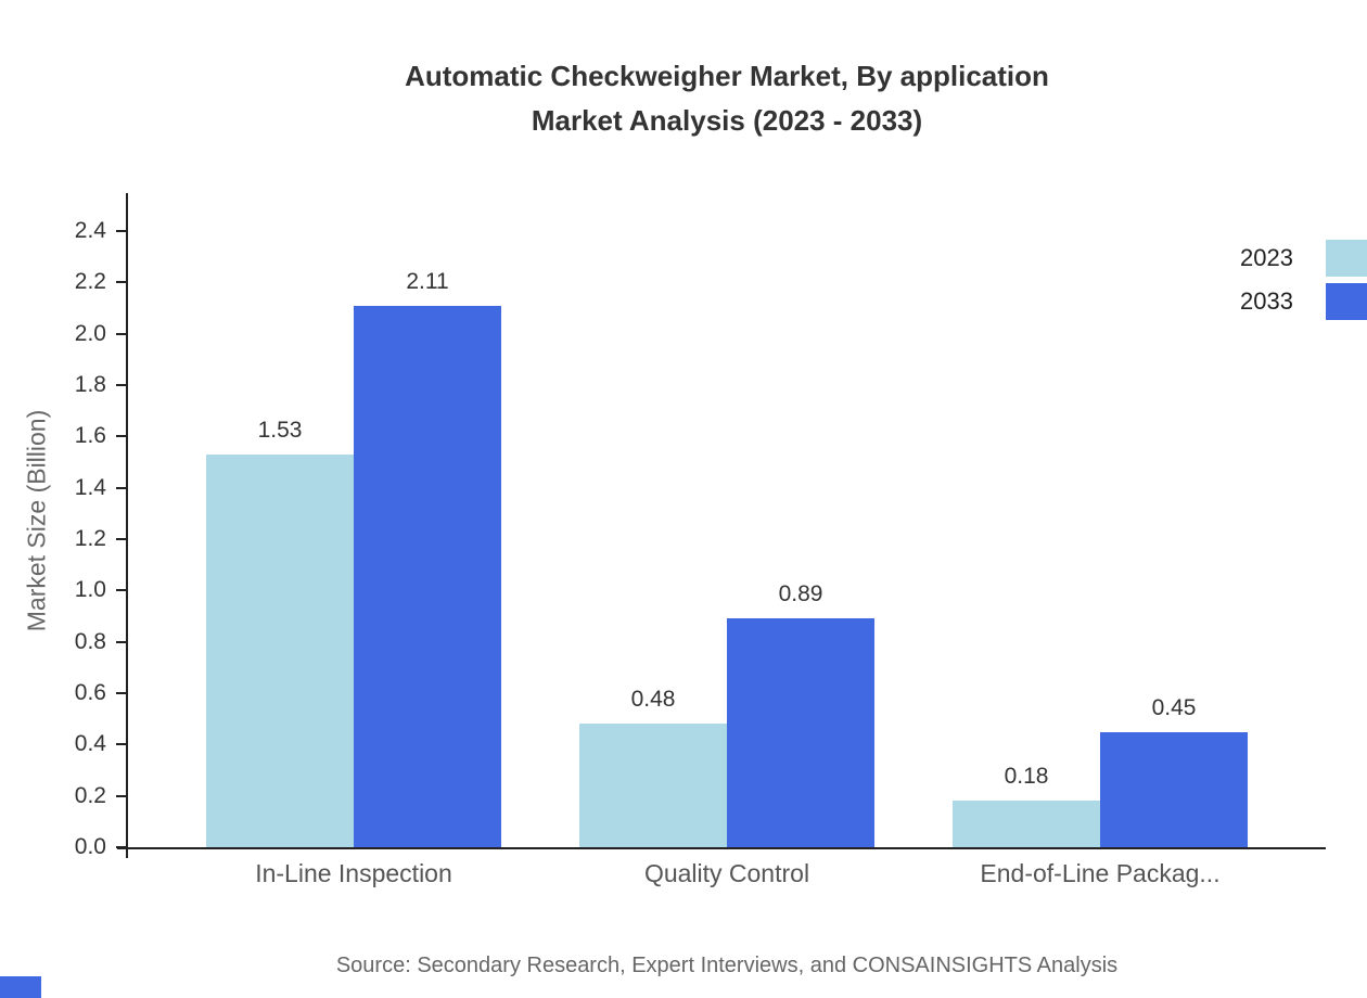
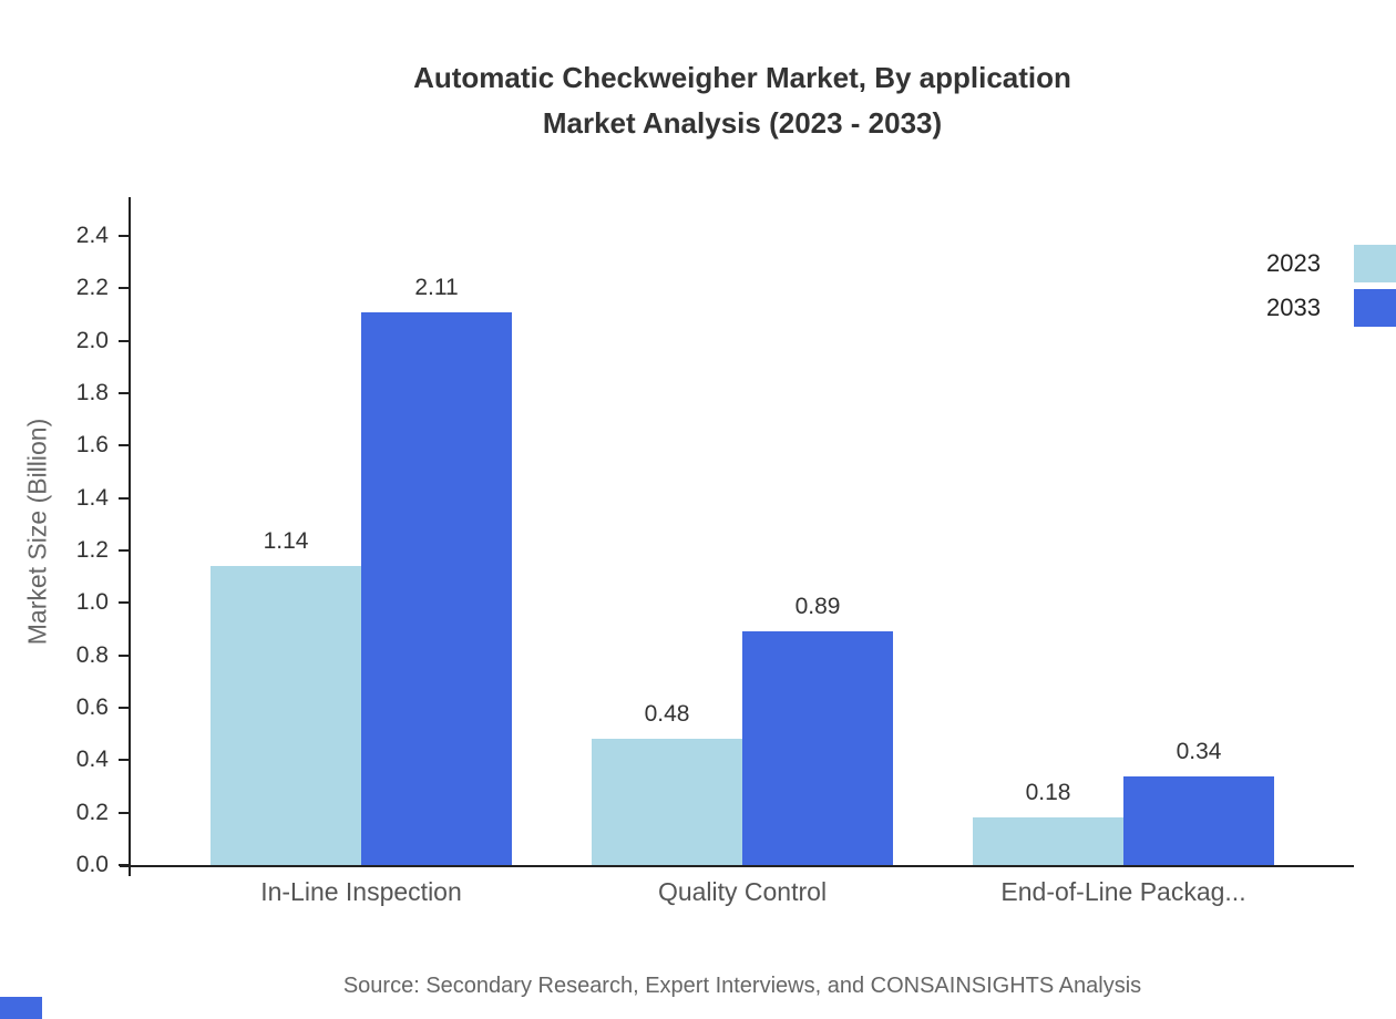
2023/In-Line Inspection: 1.53 -> 1.14
2033/End-of-Line Packag...: 0.45 -> 0.34
